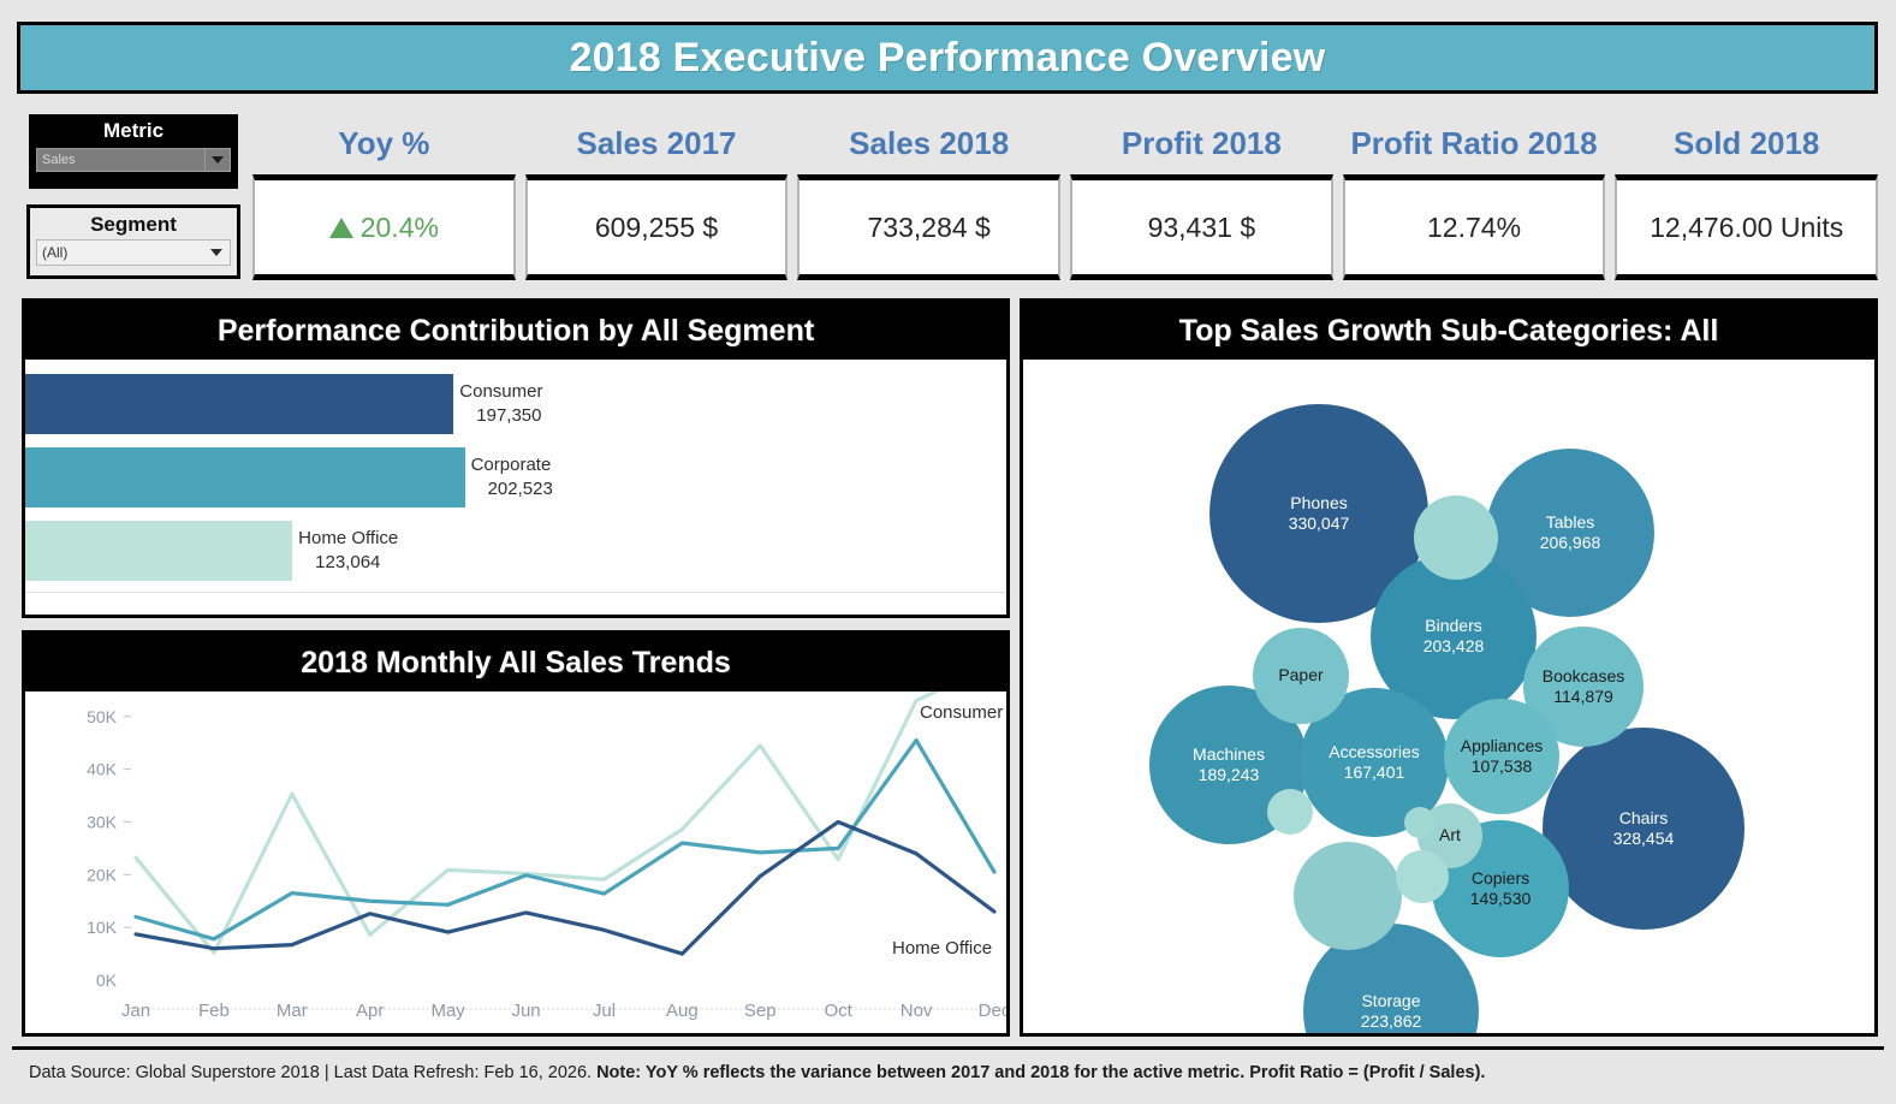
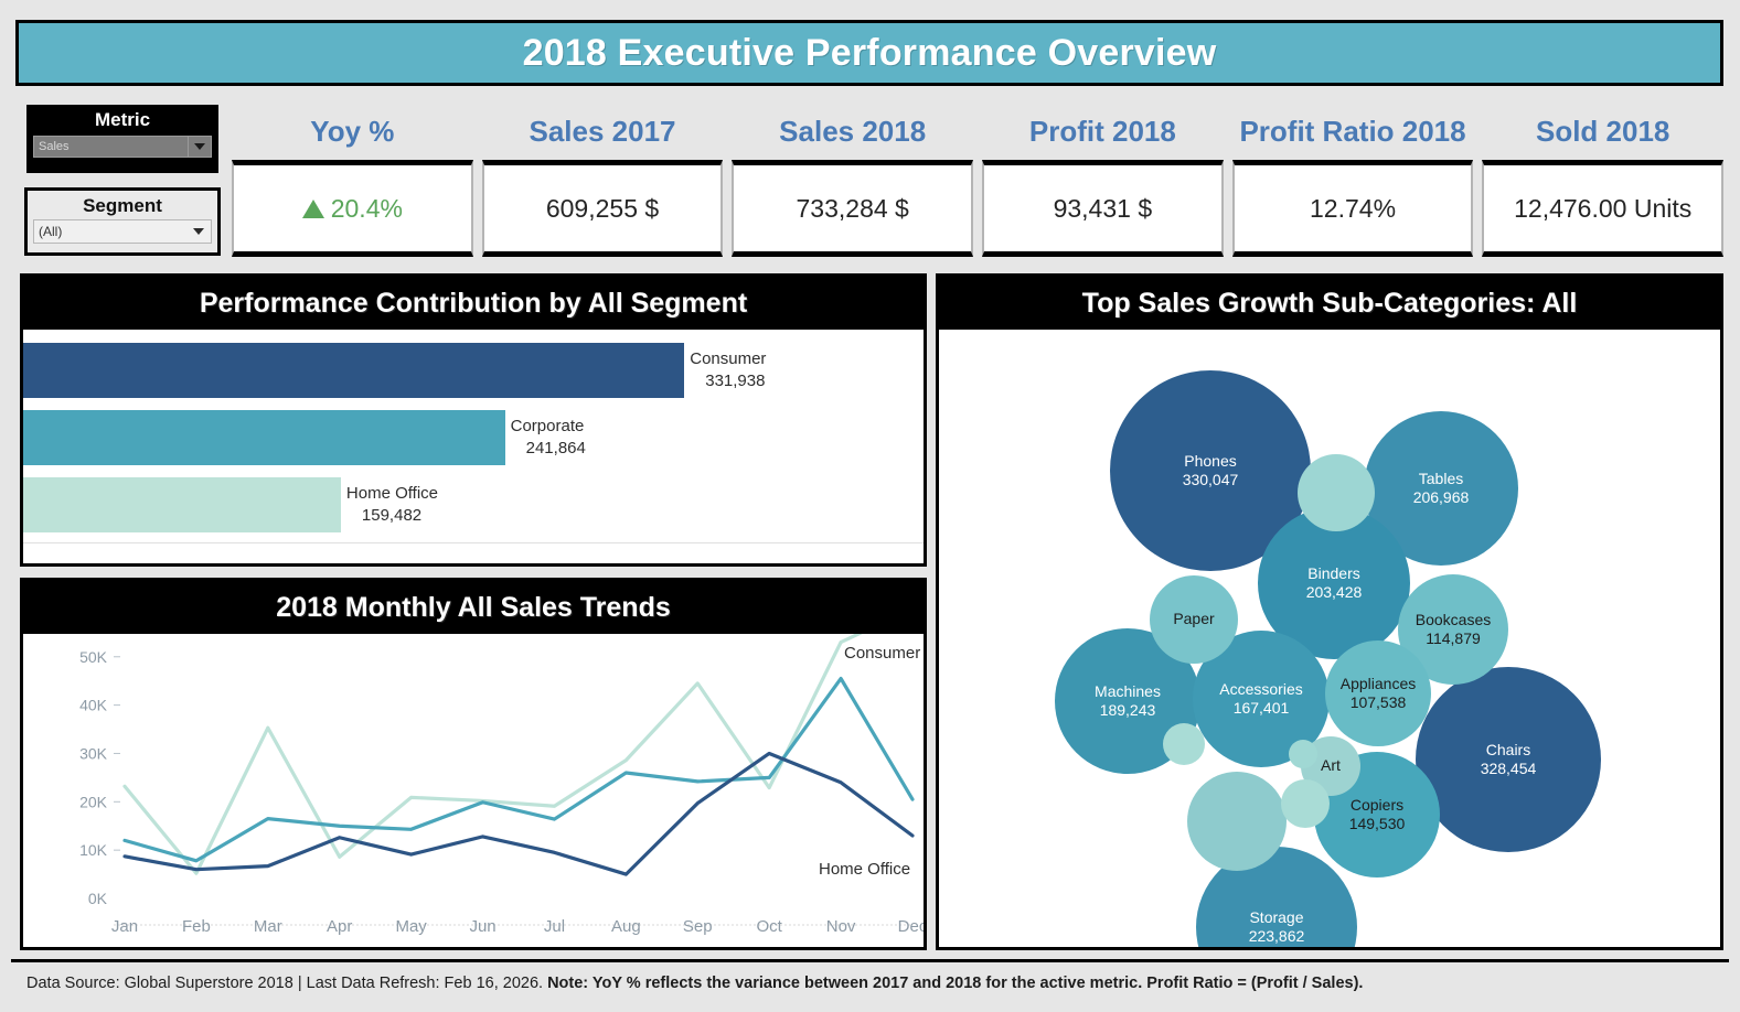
Performance Contribution by All Segment/Consumer: 197,350 -> 331,938
Performance Contribution by All Segment/Corporate: 202,523 -> 241,864
Performance Contribution by All Segment/Home Office: 123,064 -> 159,482
